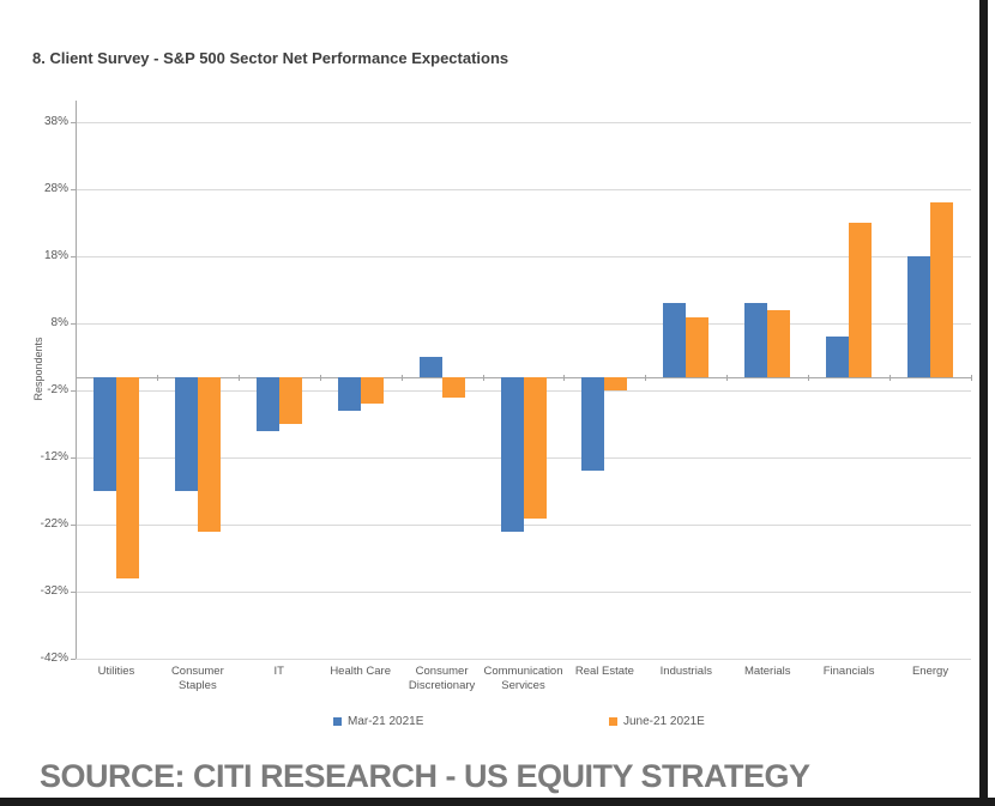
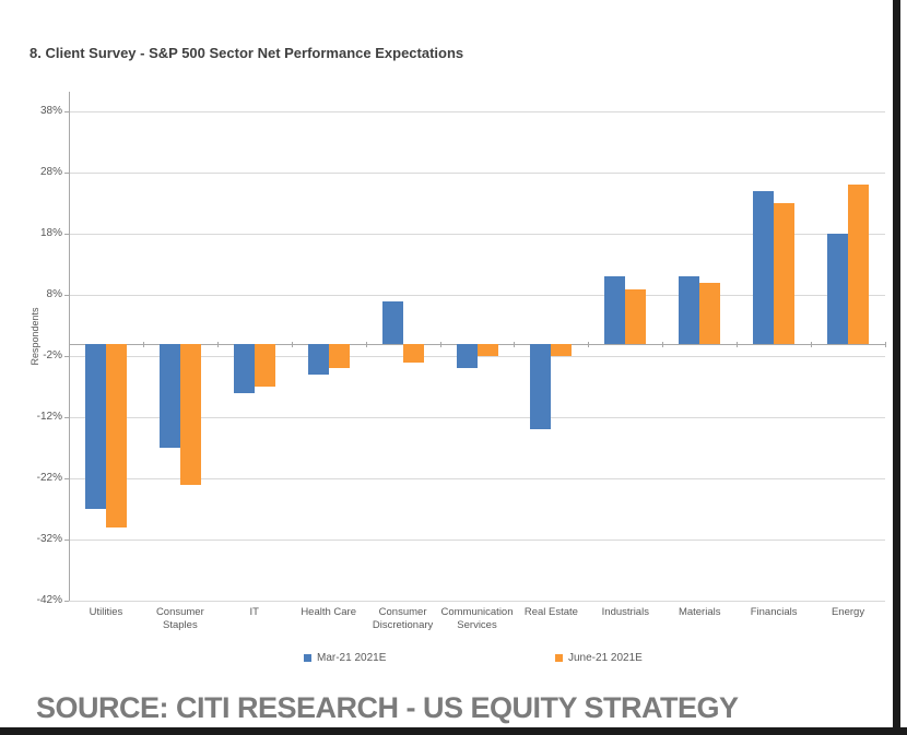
Mar-21 2021E/Utilities: -17% -> -27%
Mar-21 2021E/Consumer Discretionary: 3% -> 7%
Mar-21 2021E/Communication Services: -23% -> -4%
June-21 2021E/Communication Services: -21% -> -2%
Mar-21 2021E/Financials: 6% -> 25%
